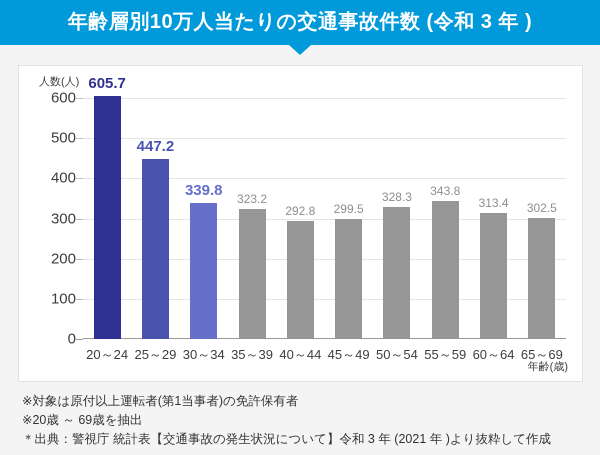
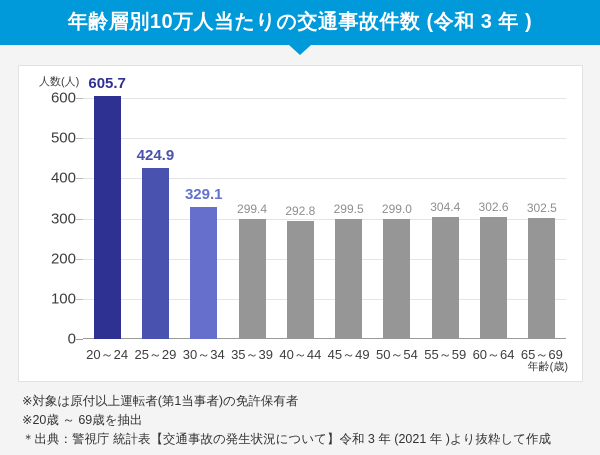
25～29: 447.2 -> 424.9
30～34: 339.8 -> 329.1
35～39: 323.2 -> 299.4
50～54: 328.3 -> 299.0
55～59: 343.8 -> 304.4
60～64: 313.4 -> 302.6
